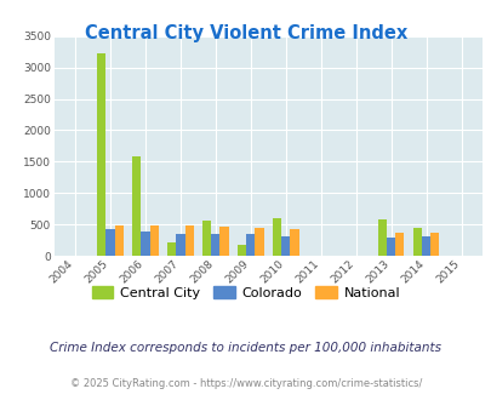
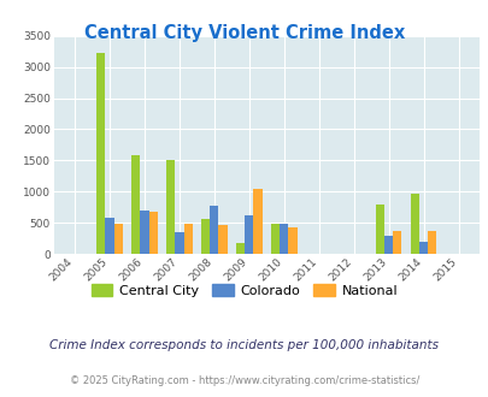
Colorado/2005: 420 -> 580
Colorado/2006: 390 -> 700
National/2006: 490 -> 680
Central City/2007: 220 -> 1500
Colorado/2008: 340 -> 780
Colorado/2009: 340 -> 620
National/2009: 440 -> 1040
Central City/2010: 610 -> 480
Colorado/2010: 320 -> 480
Central City/2013: 590 -> 800
Central City/2014: 460 -> 960
Colorado/2014: 310 -> 200
